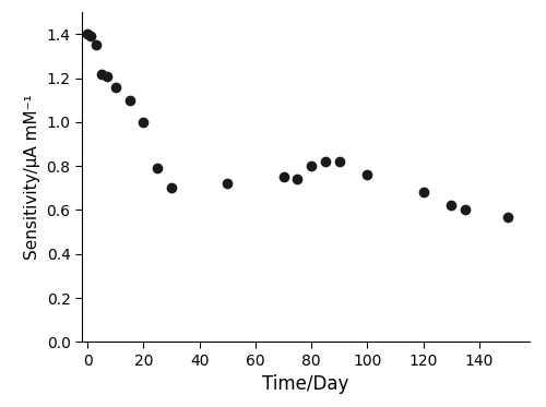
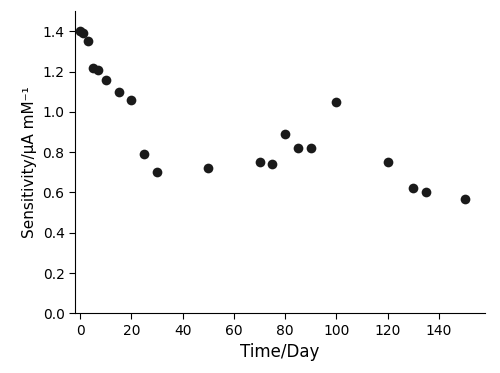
20: 1.00 -> 1.06
80: 0.80 -> 0.89
100: 0.76 -> 1.05
120: 0.68 -> 0.75
